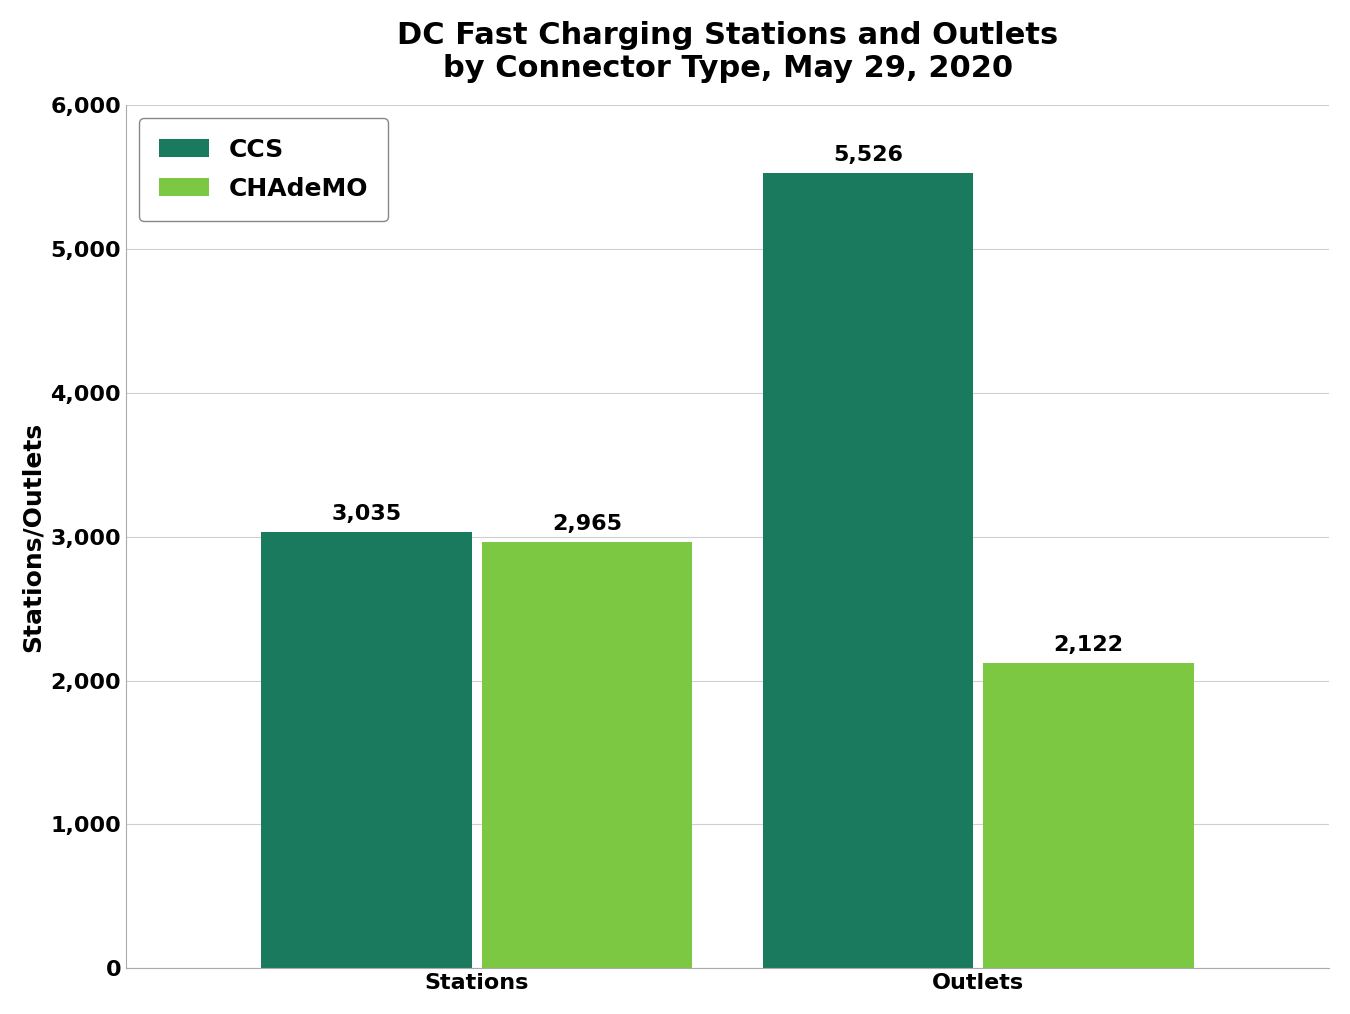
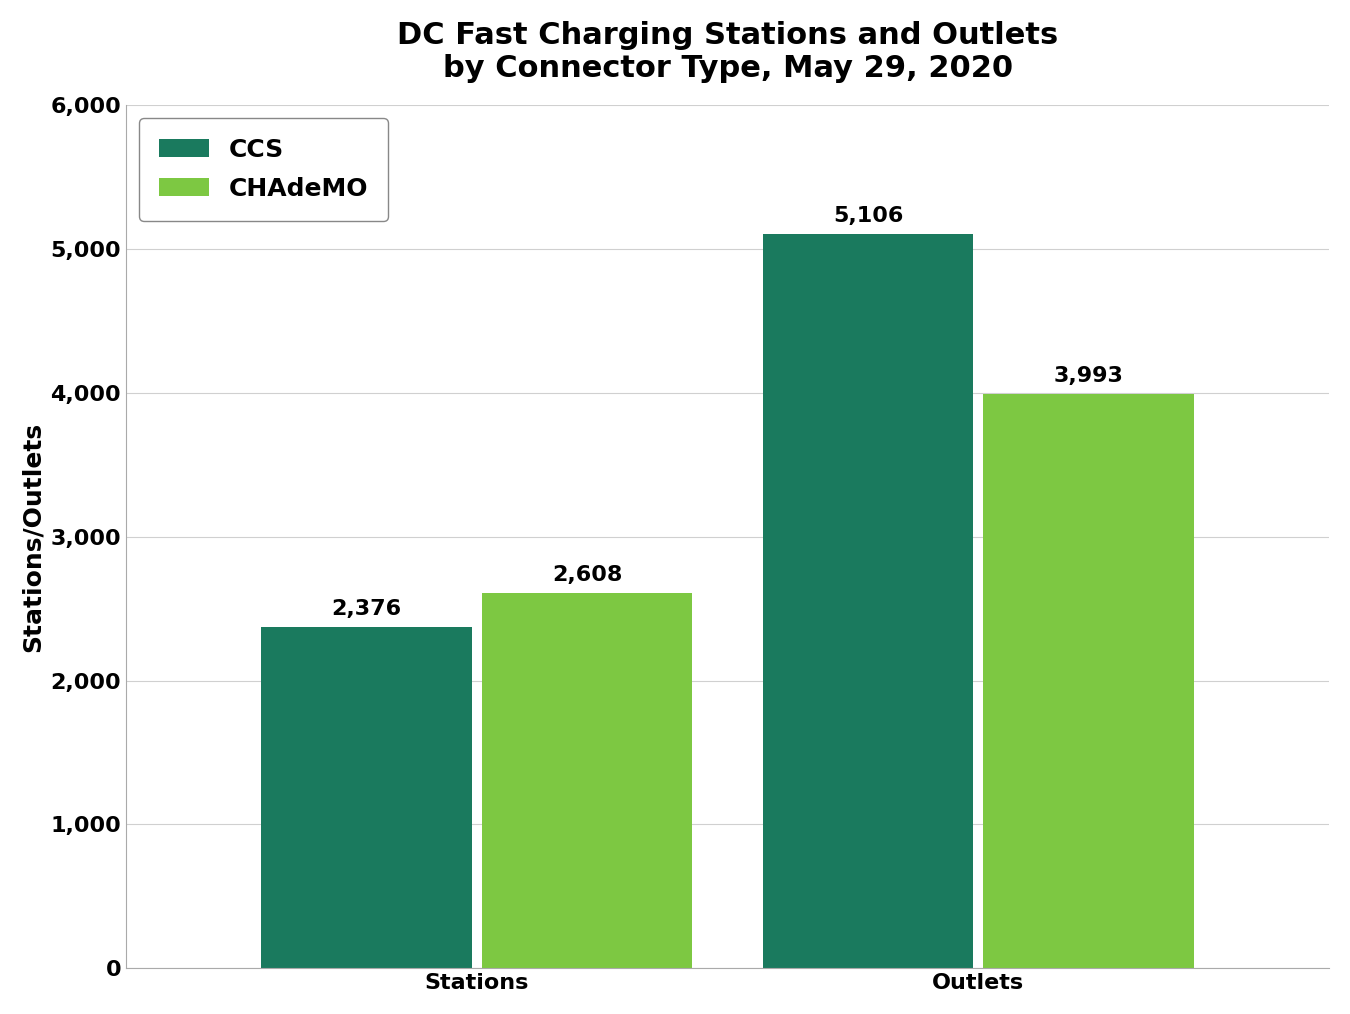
CCS/Stations: 3,035 -> 2,376
CHAdeMO/Stations: 2,965 -> 2,608
CCS/Outlets: 5,526 -> 5,106
CHAdeMO/Outlets: 2,122 -> 3,993
